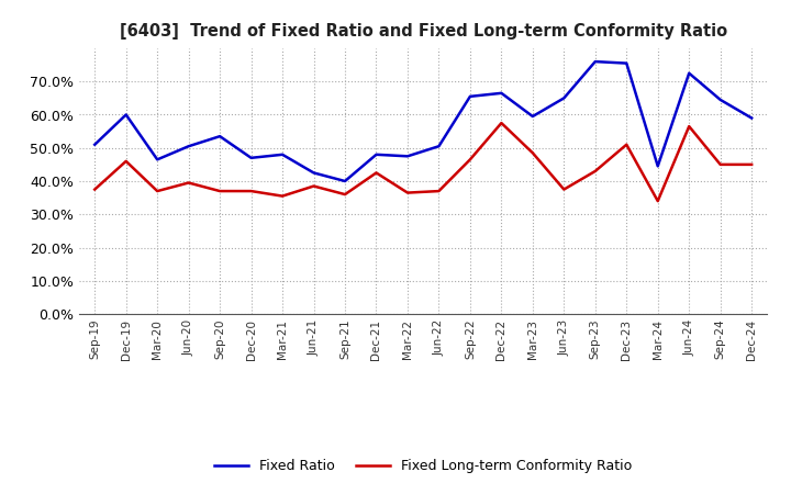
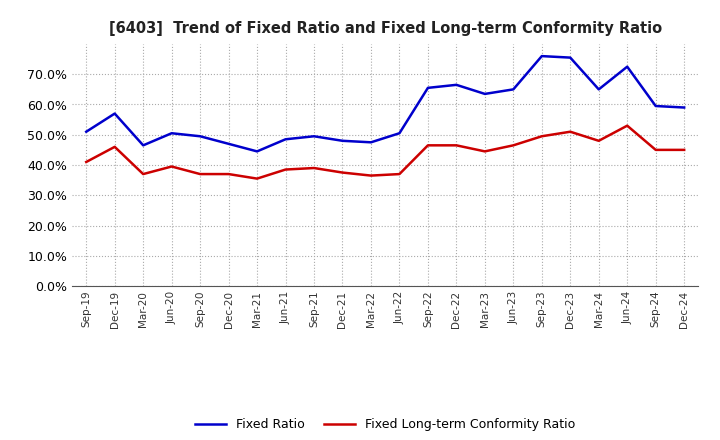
Fixed Long-term Conformity Ratio/Sep-19: 37.5% -> 41.0%
Fixed Ratio/Dec-19: 60.0% -> 57.0%
Fixed Ratio/Sep-20: 53.5% -> 49.5%
Fixed Ratio/Mar-21: 48.0% -> 44.5%
Fixed Ratio/Jun-21: 42.5% -> 48.5%
Fixed Ratio/Sep-21: 40.0% -> 49.5%
Fixed Long-term Conformity Ratio/Sep-21: 36.0% -> 39.0%
Fixed Long-term Conformity Ratio/Dec-21: 42.5% -> 37.5%
Fixed Long-term Conformity Ratio/Dec-22: 57.5% -> 46.5%
Fixed Ratio/Mar-23: 59.5% -> 63.5%
Fixed Long-term Conformity Ratio/Mar-23: 48.5% -> 44.5%
Fixed Long-term Conformity Ratio/Jun-23: 37.5% -> 46.5%
Fixed Long-term Conformity Ratio/Sep-23: 43.0% -> 49.5%
Fixed Ratio/Mar-24: 44.5% -> 65.0%
Fixed Long-term Conformity Ratio/Mar-24: 34.0% -> 48.0%
Fixed Long-term Conformity Ratio/Jun-24: 56.5% -> 53.0%
Fixed Ratio/Sep-24: 64.5% -> 59.5%
